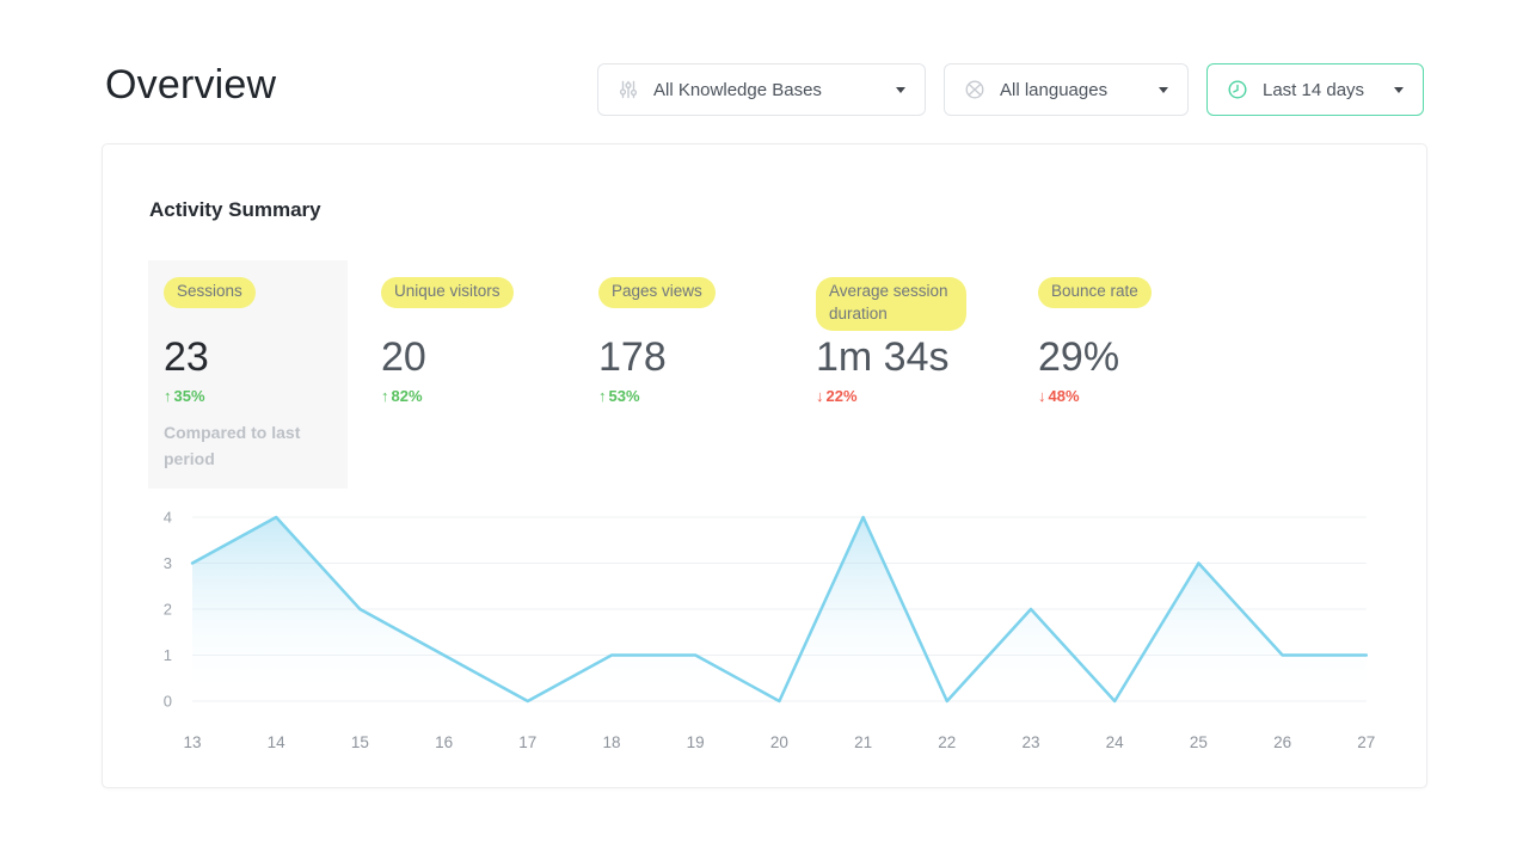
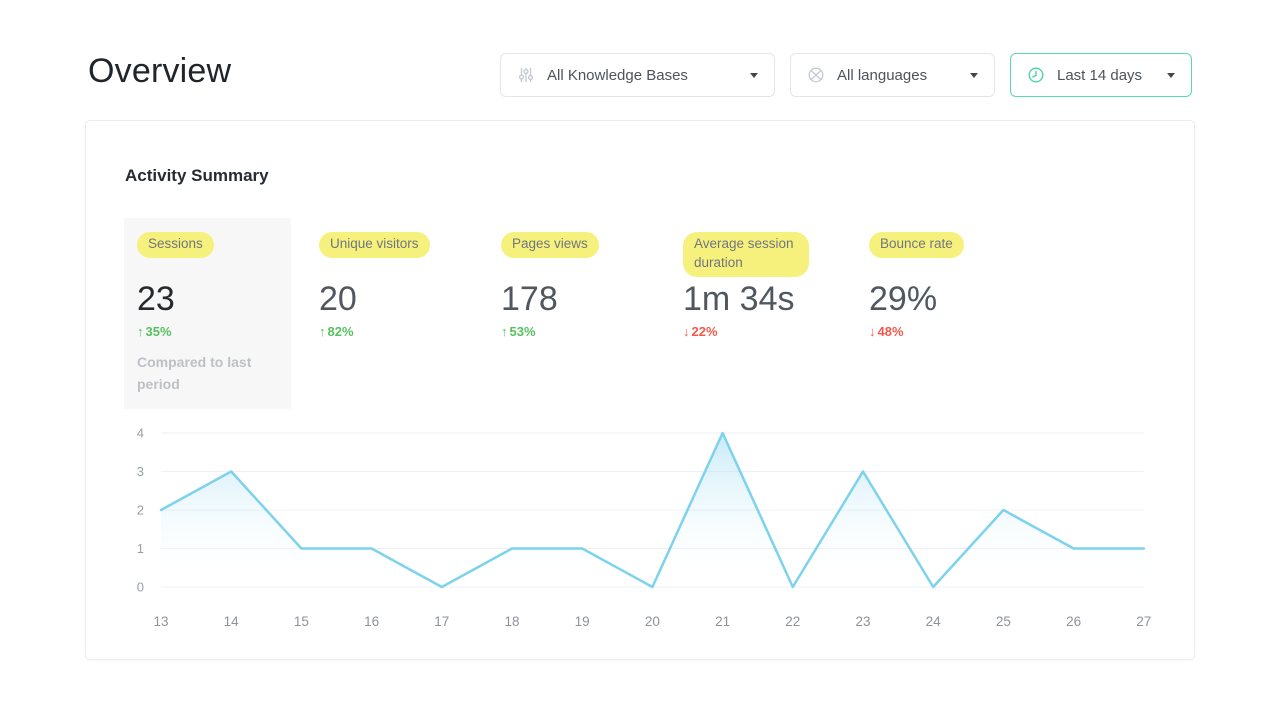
13: 3 -> 2
14: 4 -> 3
15: 2 -> 1
23: 2 -> 3
25: 3 -> 2
